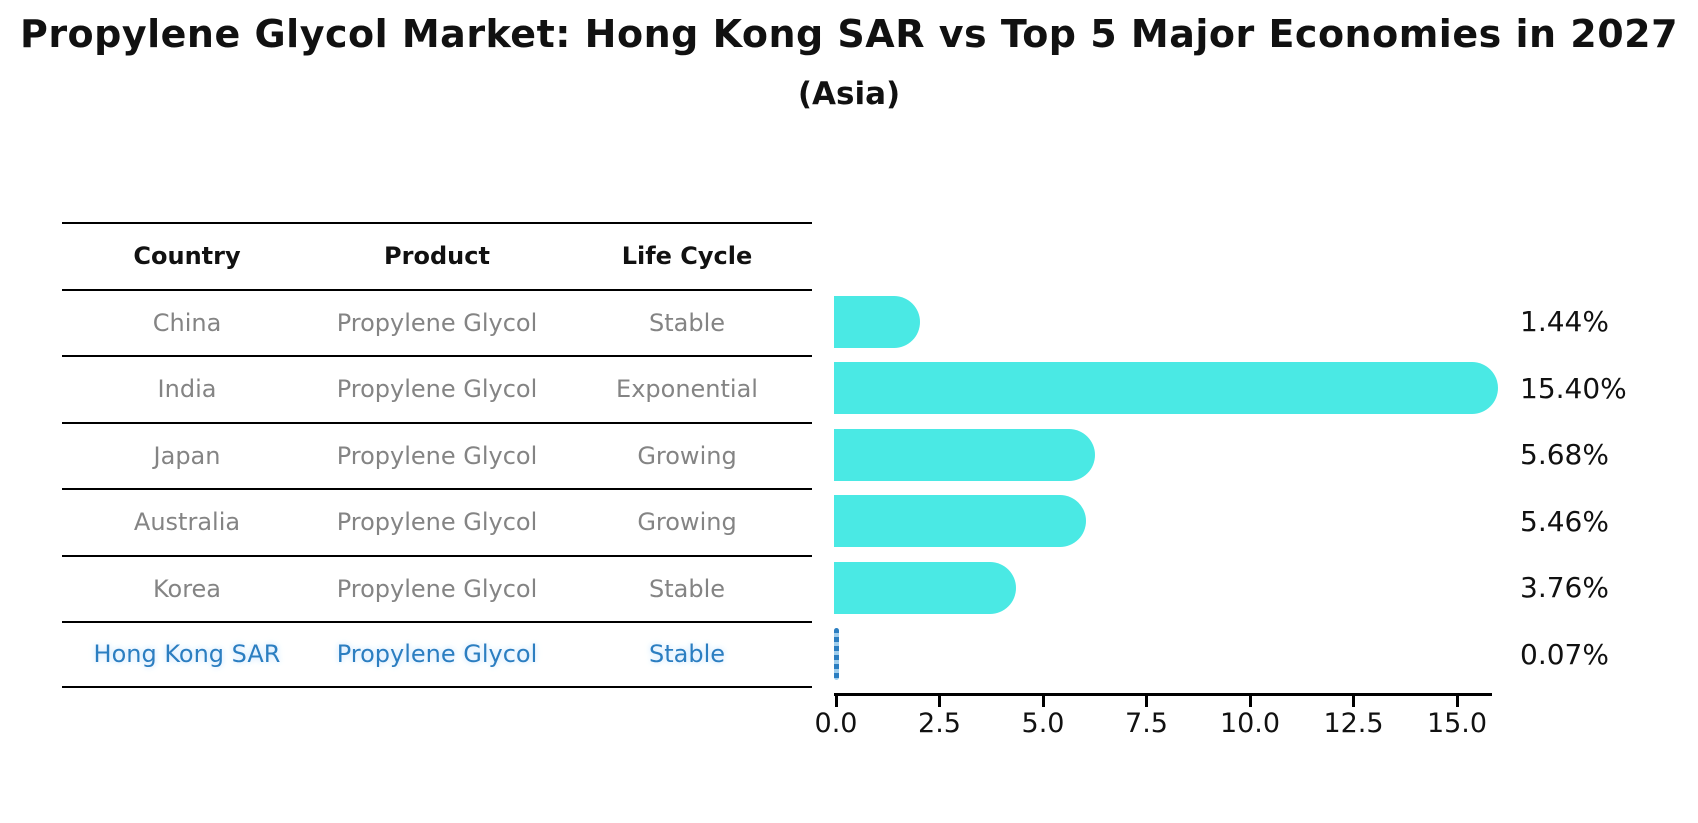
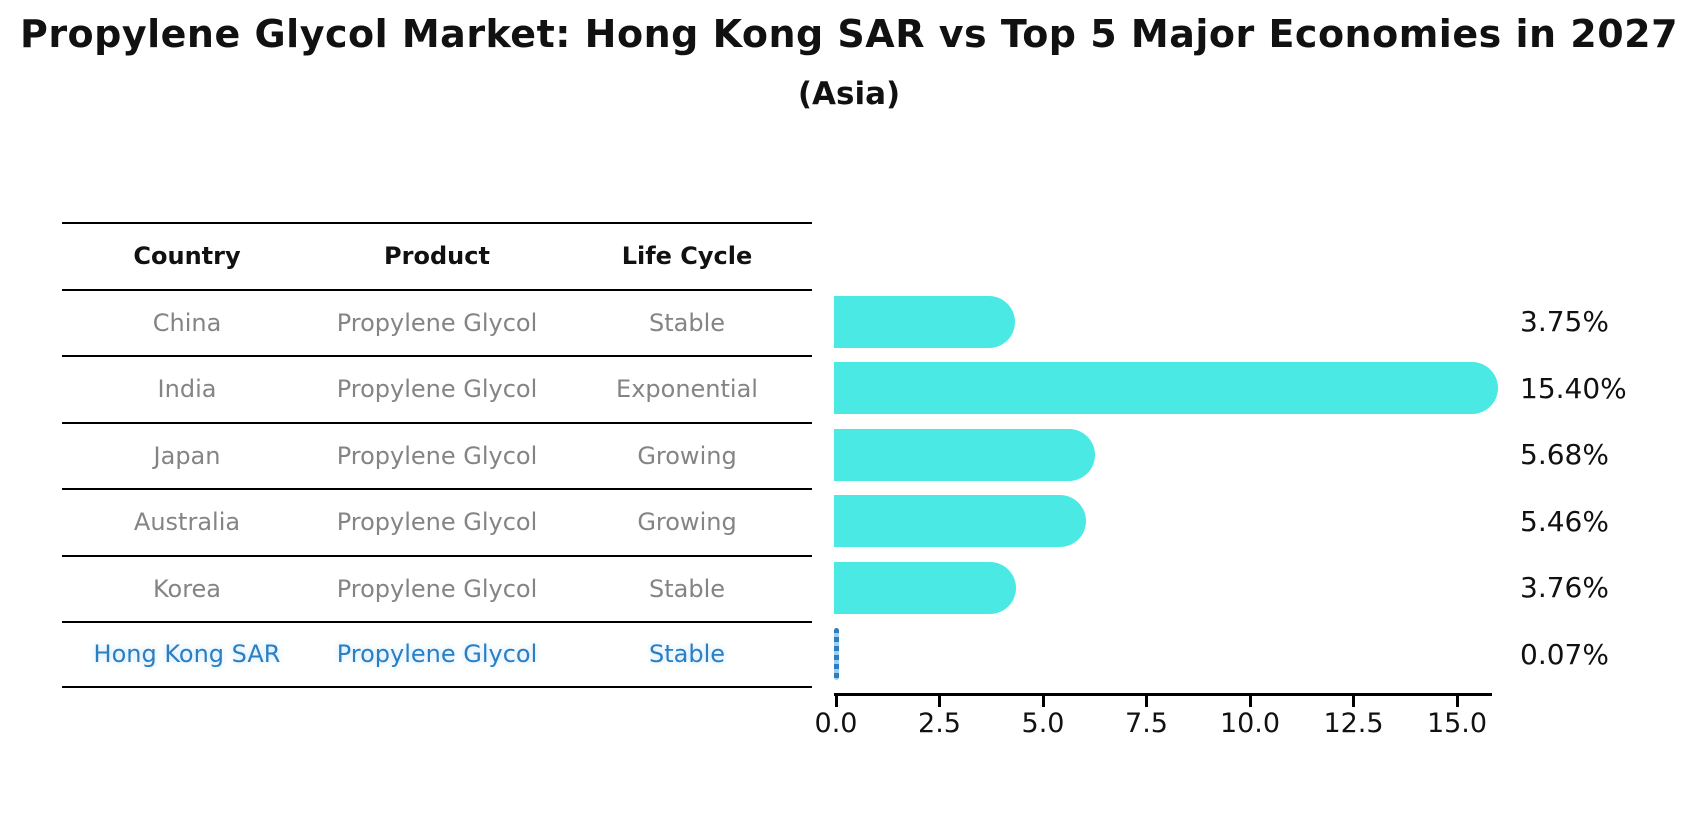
China: 1.44% -> 3.75%
